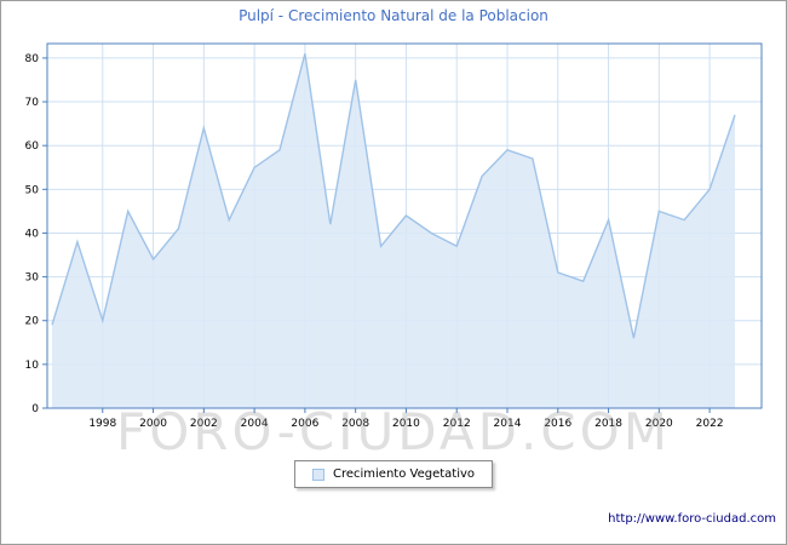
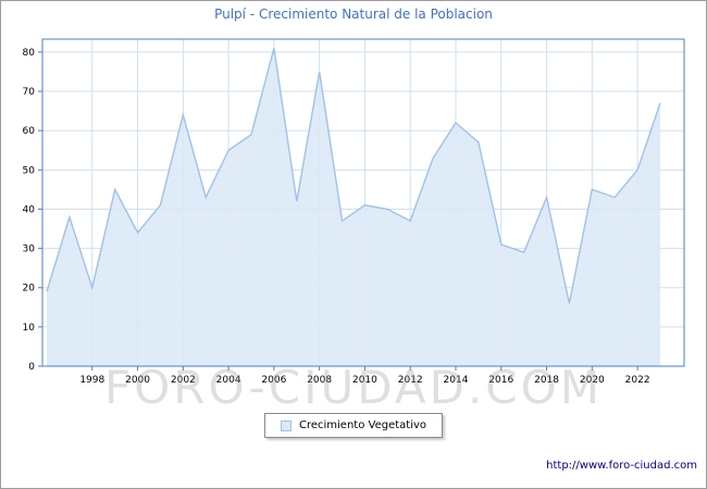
2010: 44 -> 41
2014: 59 -> 62
